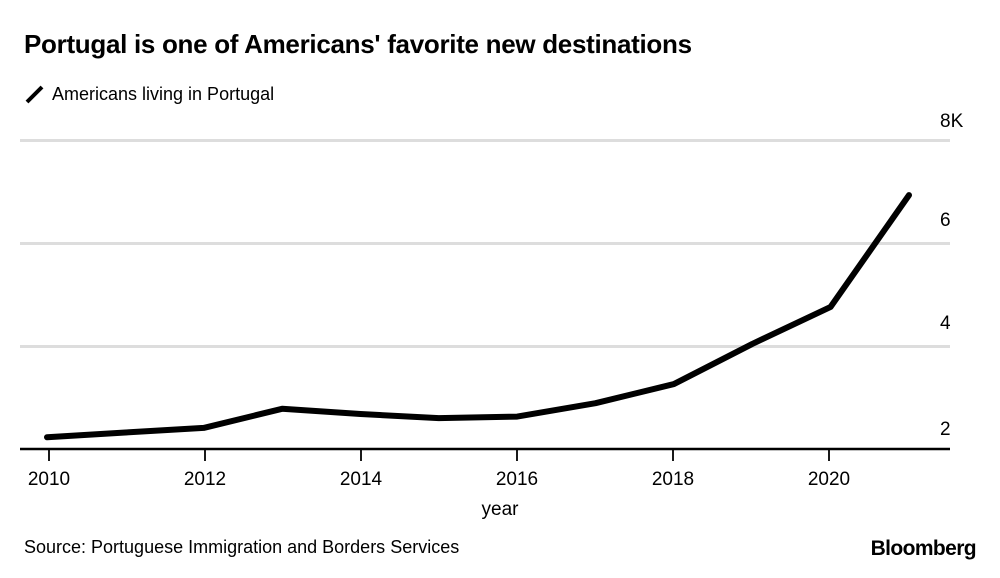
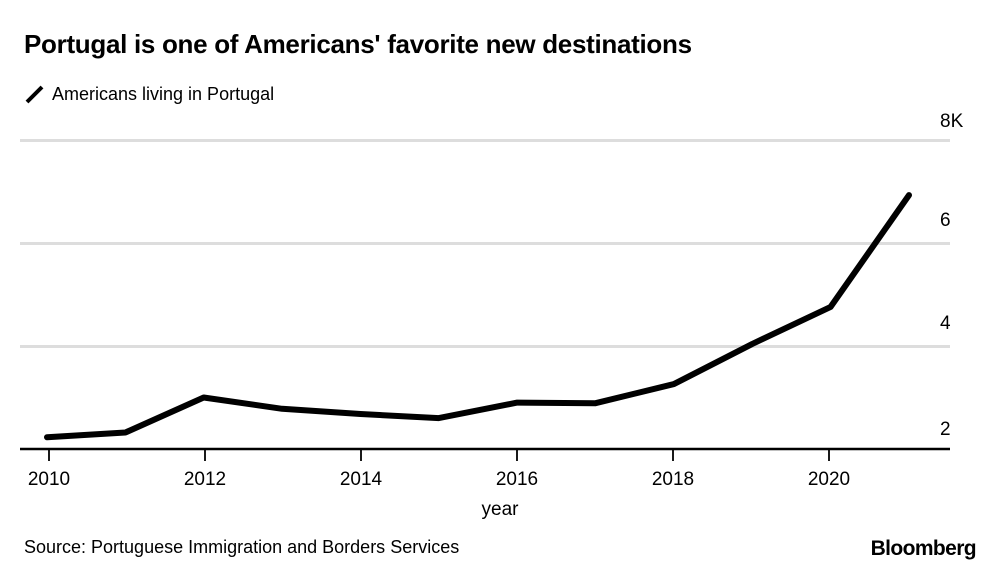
2012: 2.4K -> 3.0K
2016: 2.6K -> 2.9K
